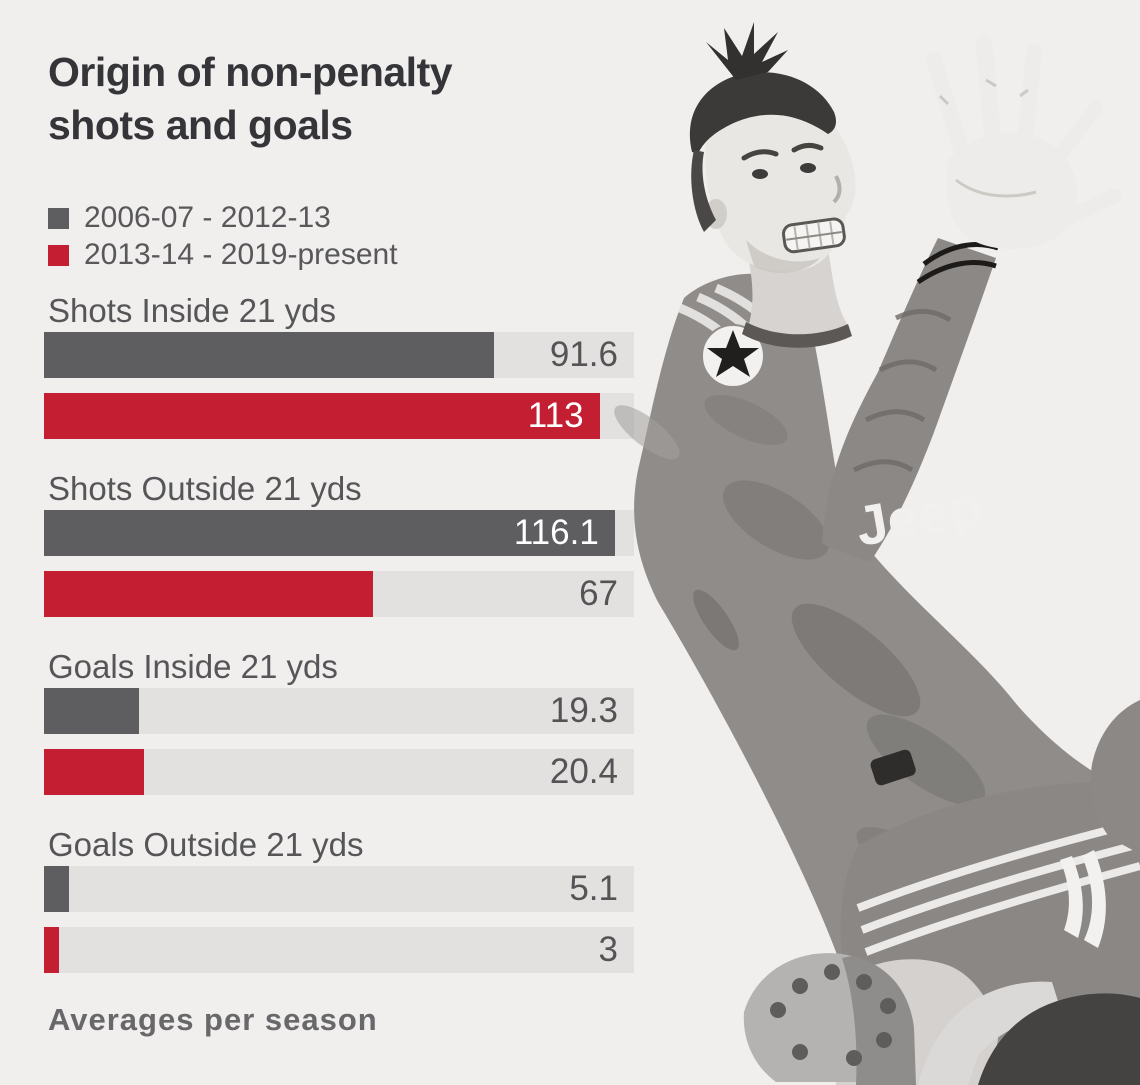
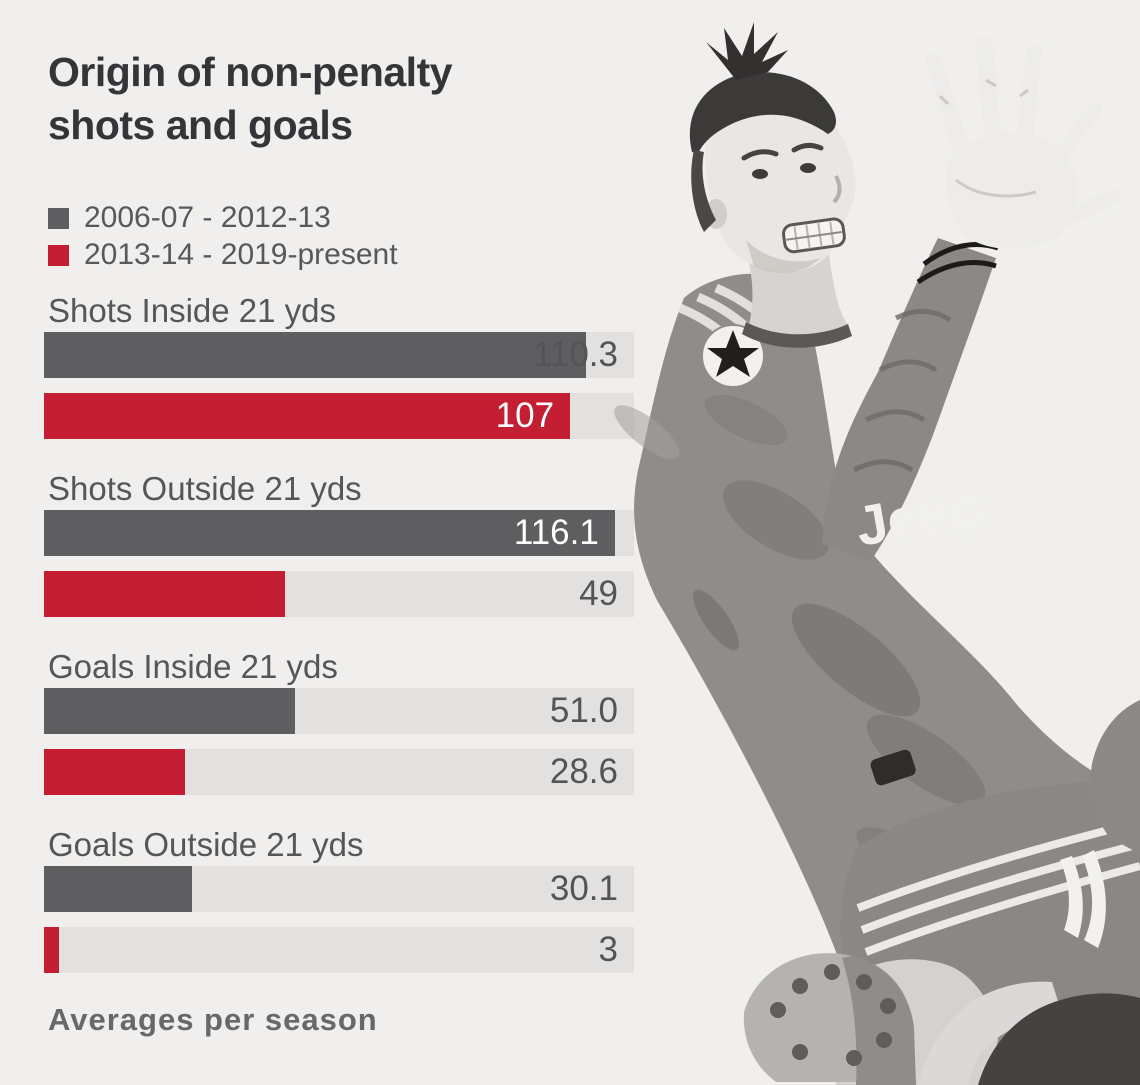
2006-07 - 2012-13/Shots Inside 21 yds: 91.6 -> 110.3
2013-14 - 2019-present/Shots Inside 21 yds: 113 -> 107
2013-14 - 2019-present/Shots Outside 21 yds: 67 -> 49
2006-07 - 2012-13/Goals Inside 21 yds: 19.3 -> 51.0
2013-14 - 2019-present/Goals Inside 21 yds: 20.4 -> 28.6
2006-07 - 2012-13/Goals Outside 21 yds: 5.1 -> 30.1
